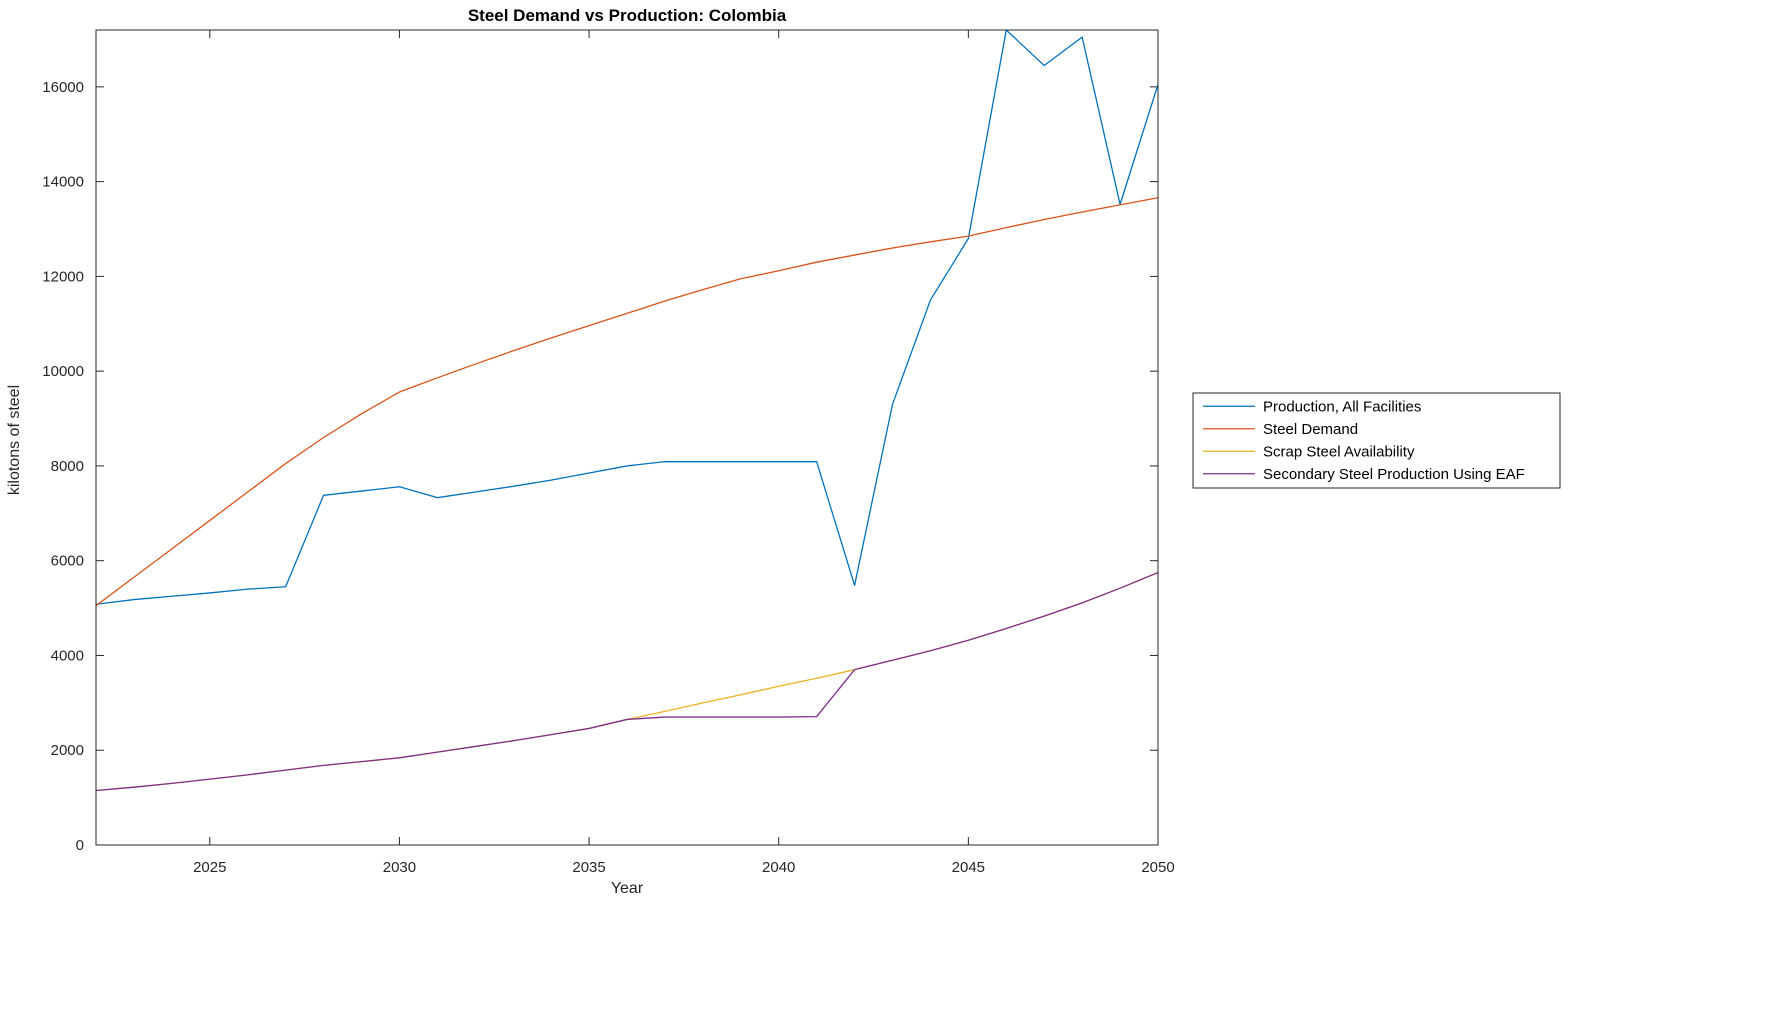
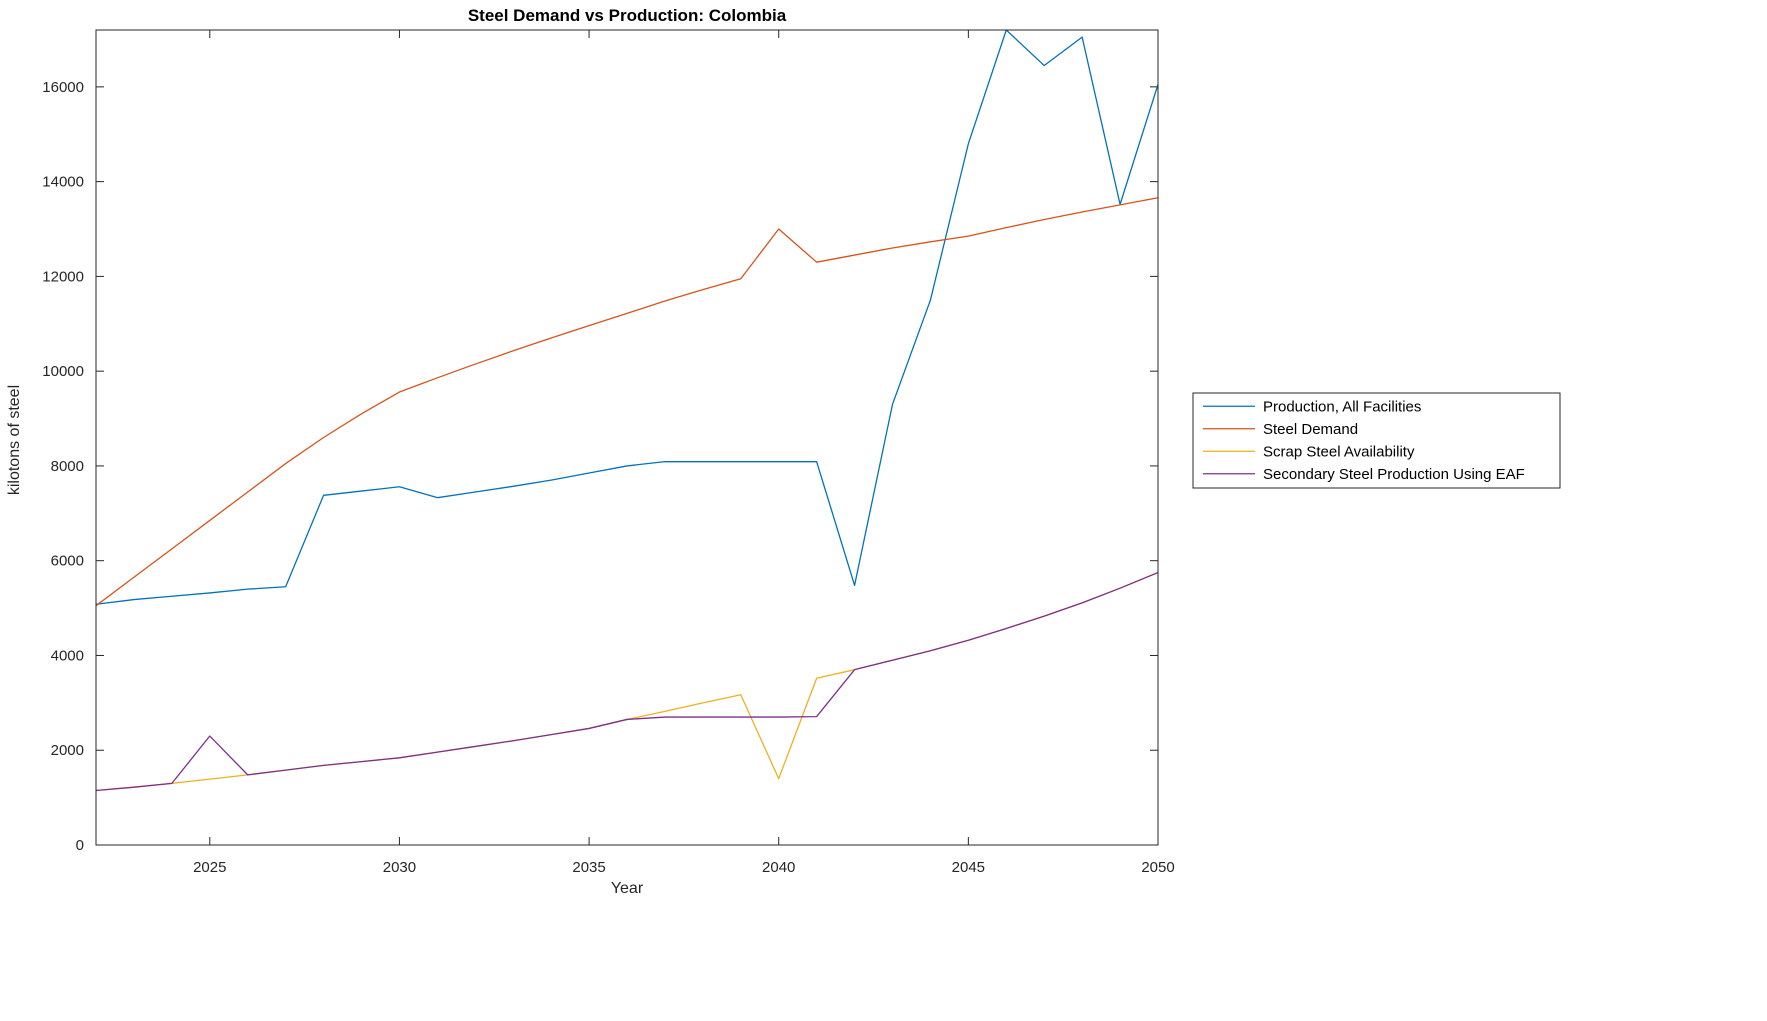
Secondary Steel Production Using EAF/2025: 1400 -> 2300
Steel Demand/2040: 12100 -> 13000
Scrap Steel Availability/2040: 3400 -> 1400
Production, All Facilities/2045: 12800 -> 14800
